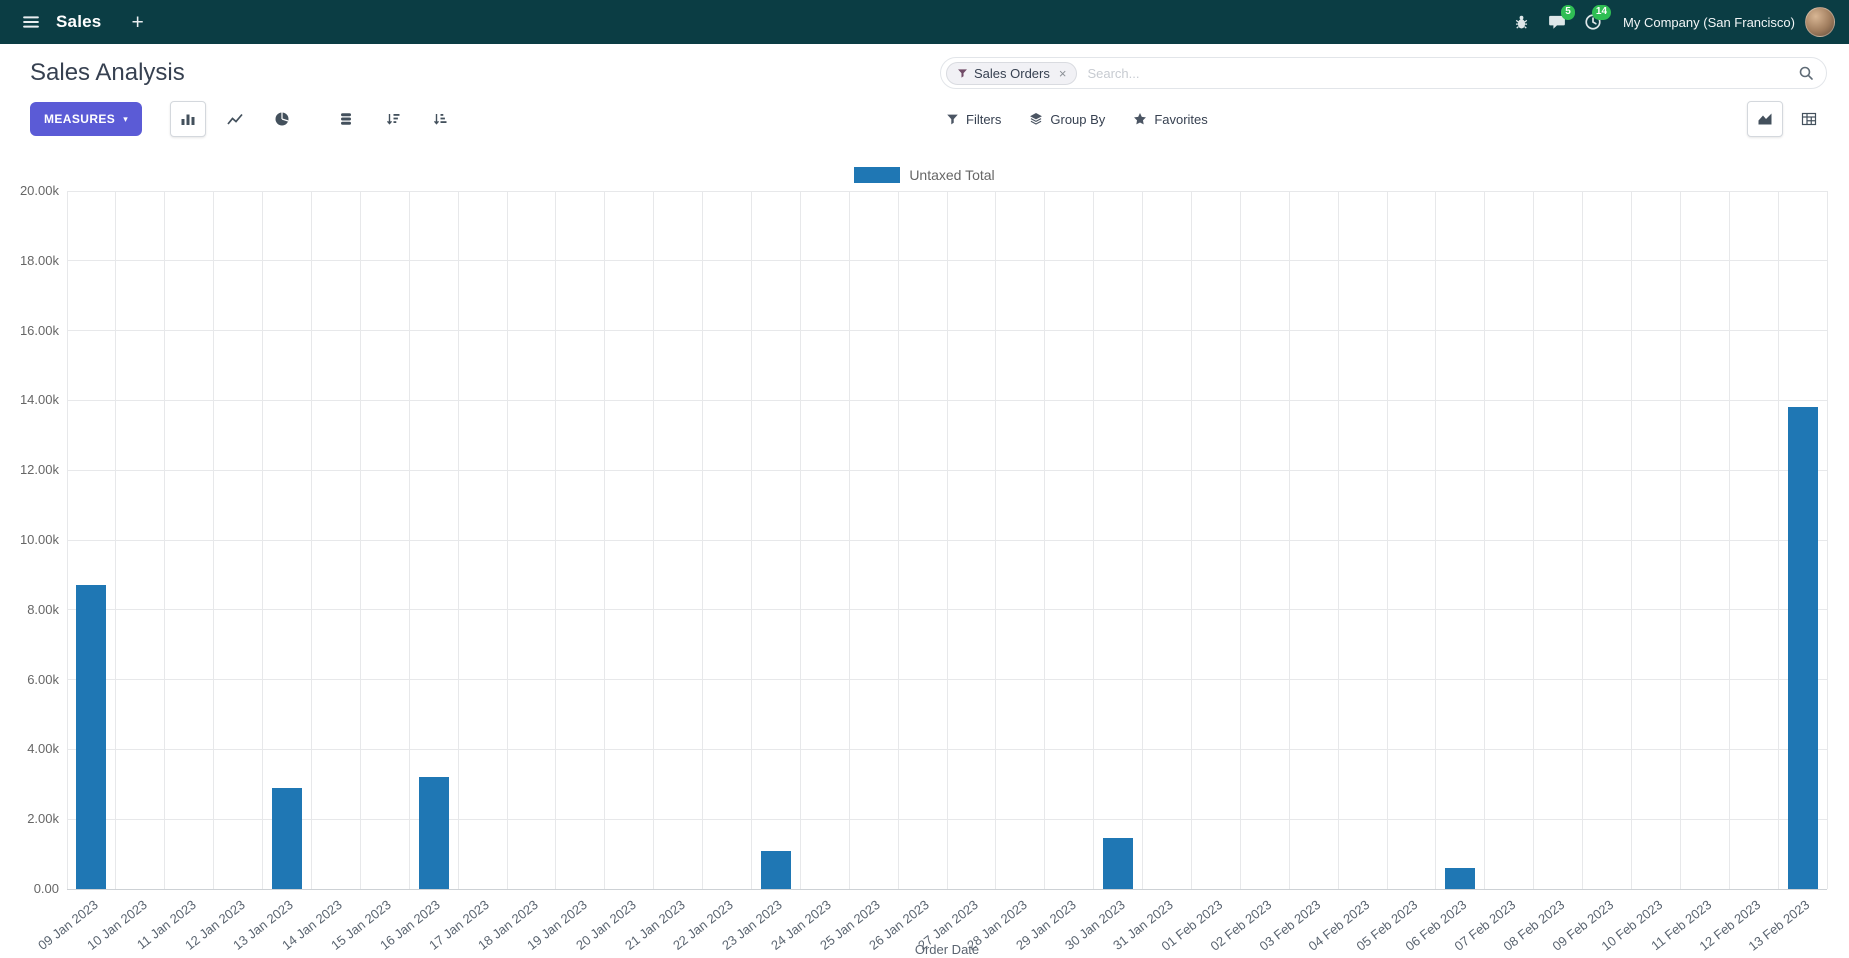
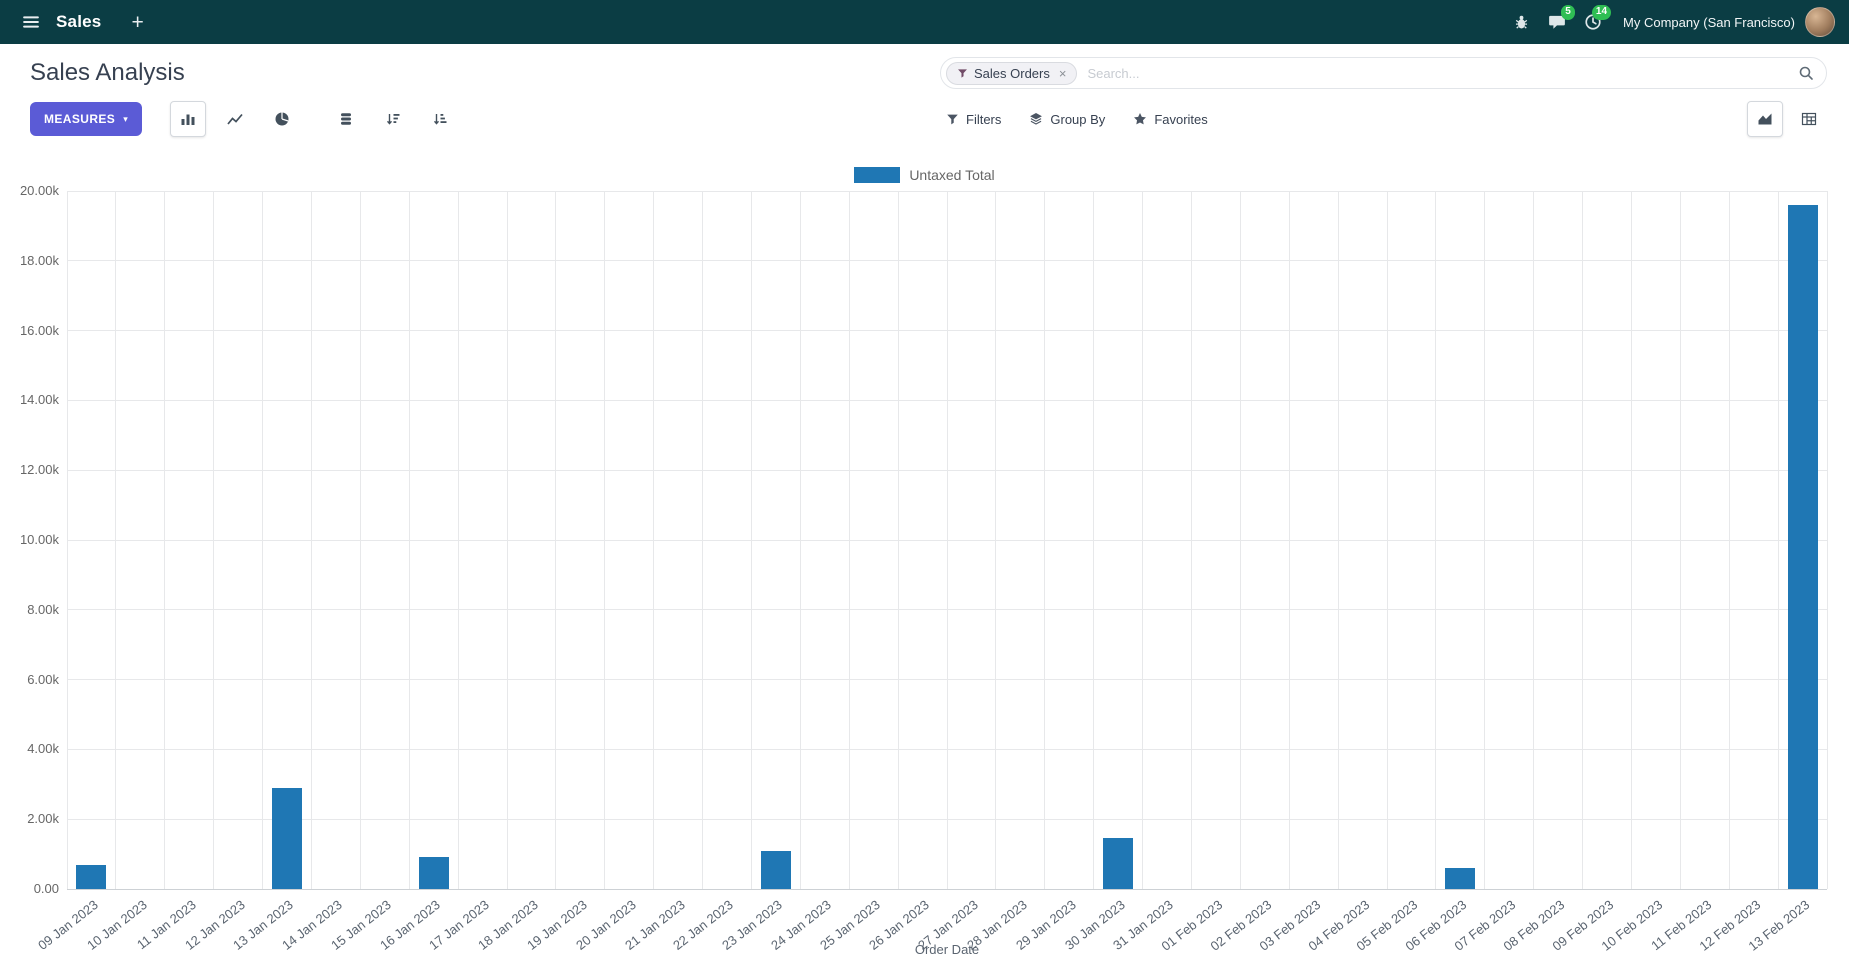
09 Jan 2023: 8.7k -> 0.7k
16 Jan 2023: 3.2k -> 0.9k
13 Feb 2023: 13.8k -> 19.6k
